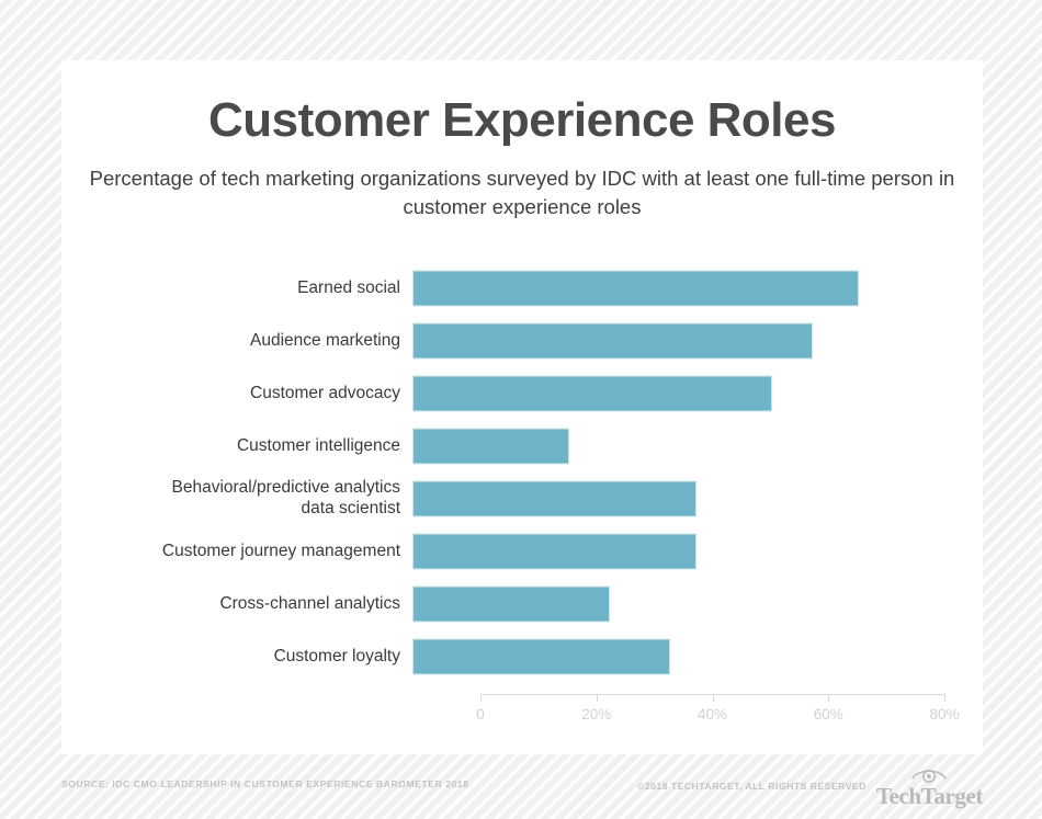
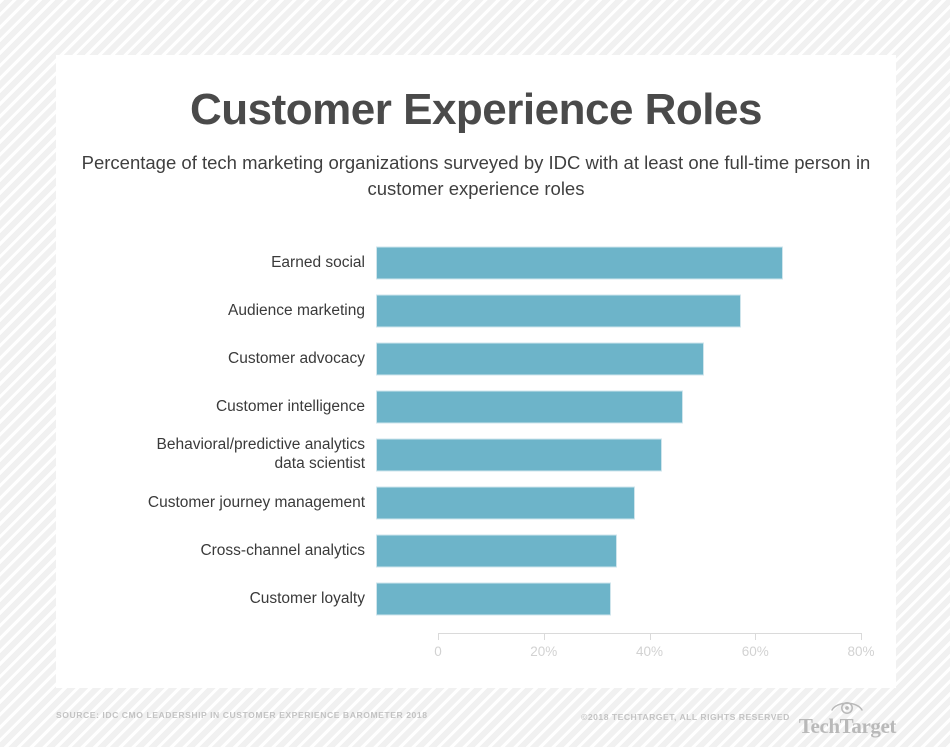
Customer intelligence: 27% -> 58%
Behavioral/predictive analytics data scientist: 49% -> 54%
Cross-channel analytics: 34% -> 46%
